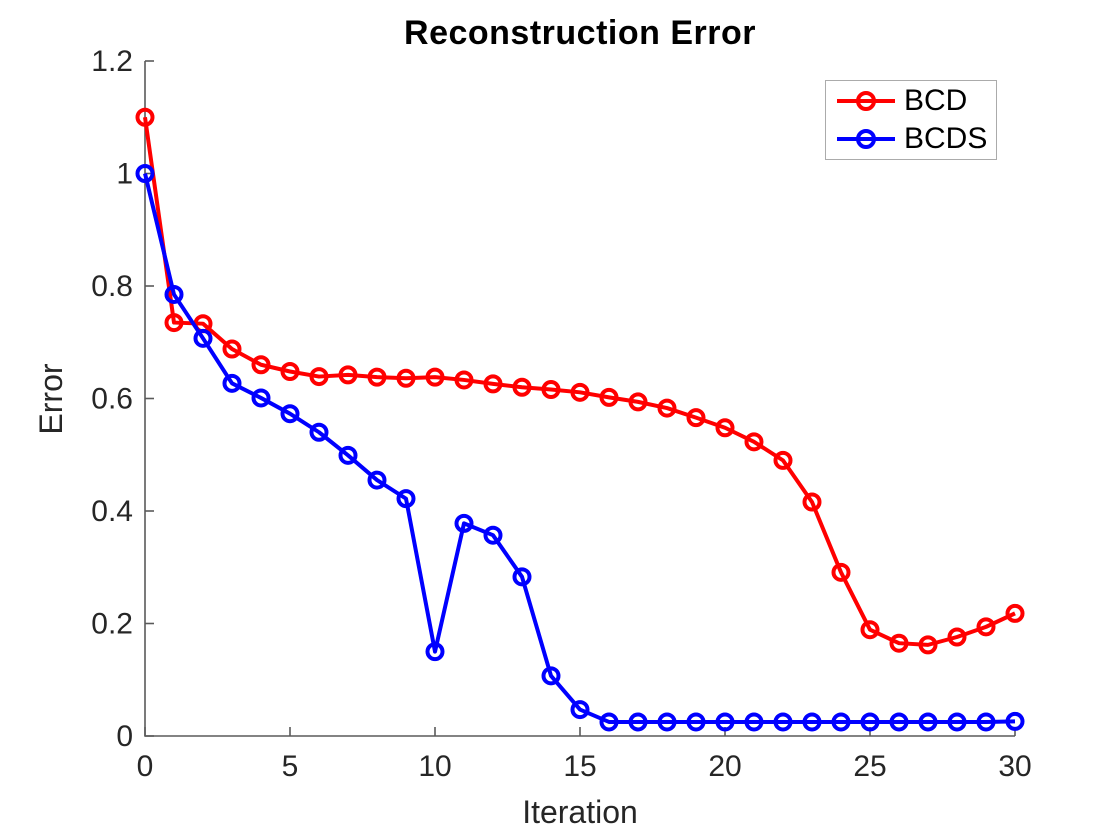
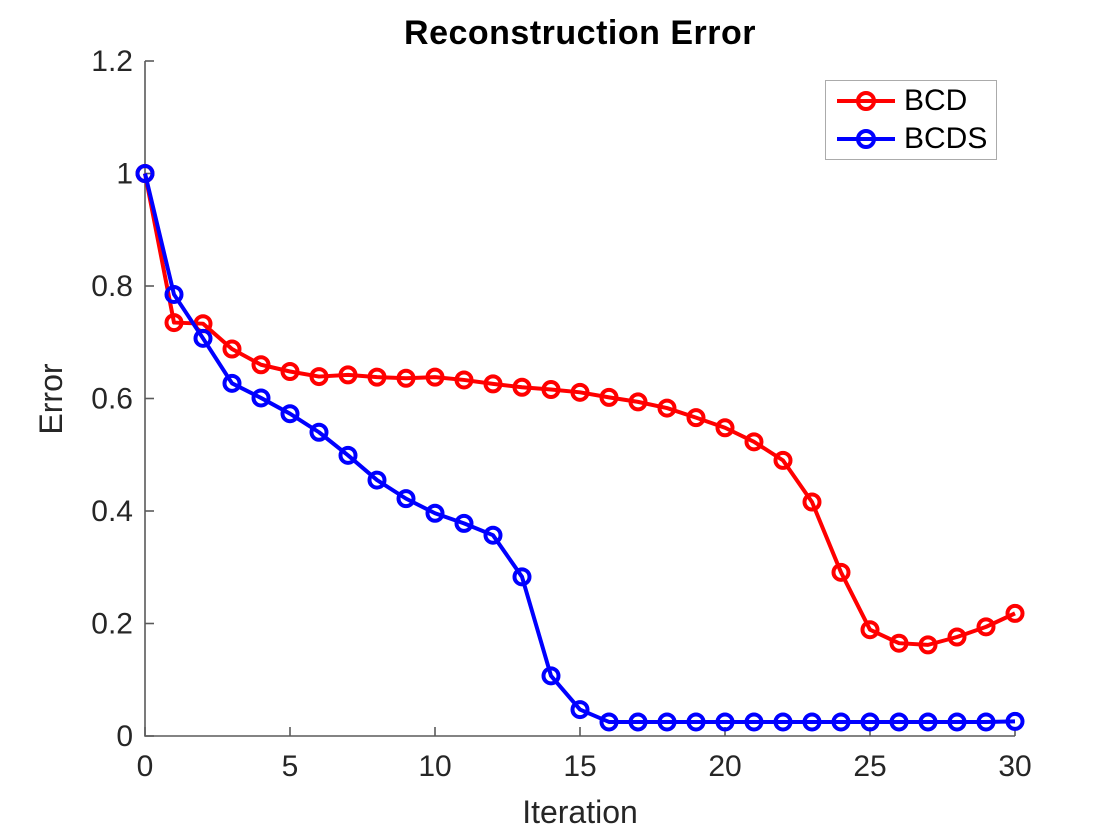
BCD/0: 1.10 -> 1.00
BCDS/10: 0.15 -> 0.40
